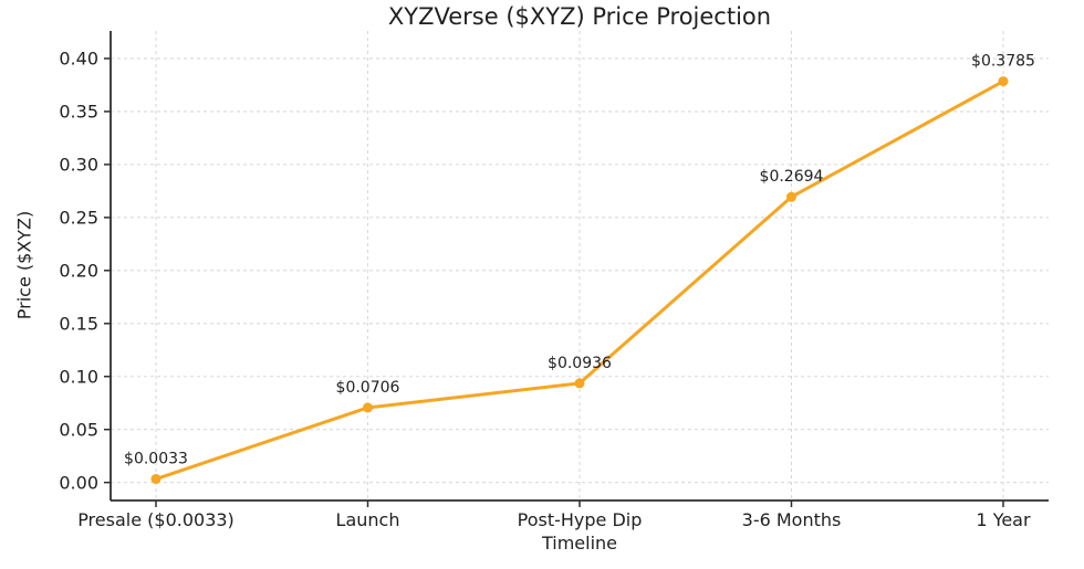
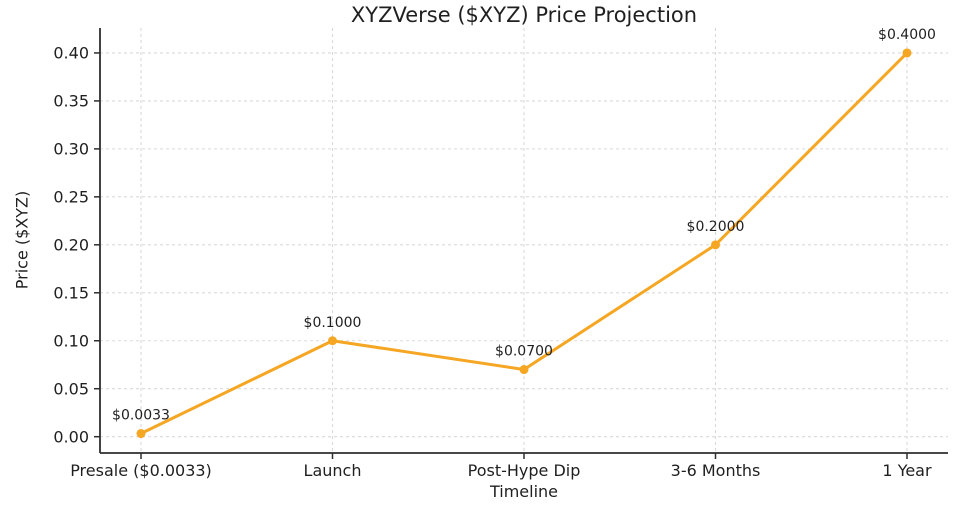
Launch: $0.0706 -> $0.1000
Post-Hype Dip: $0.0936 -> $0.0700
3-6 Months: $0.2694 -> $0.2000
1 Year: $0.3785 -> $0.4000
